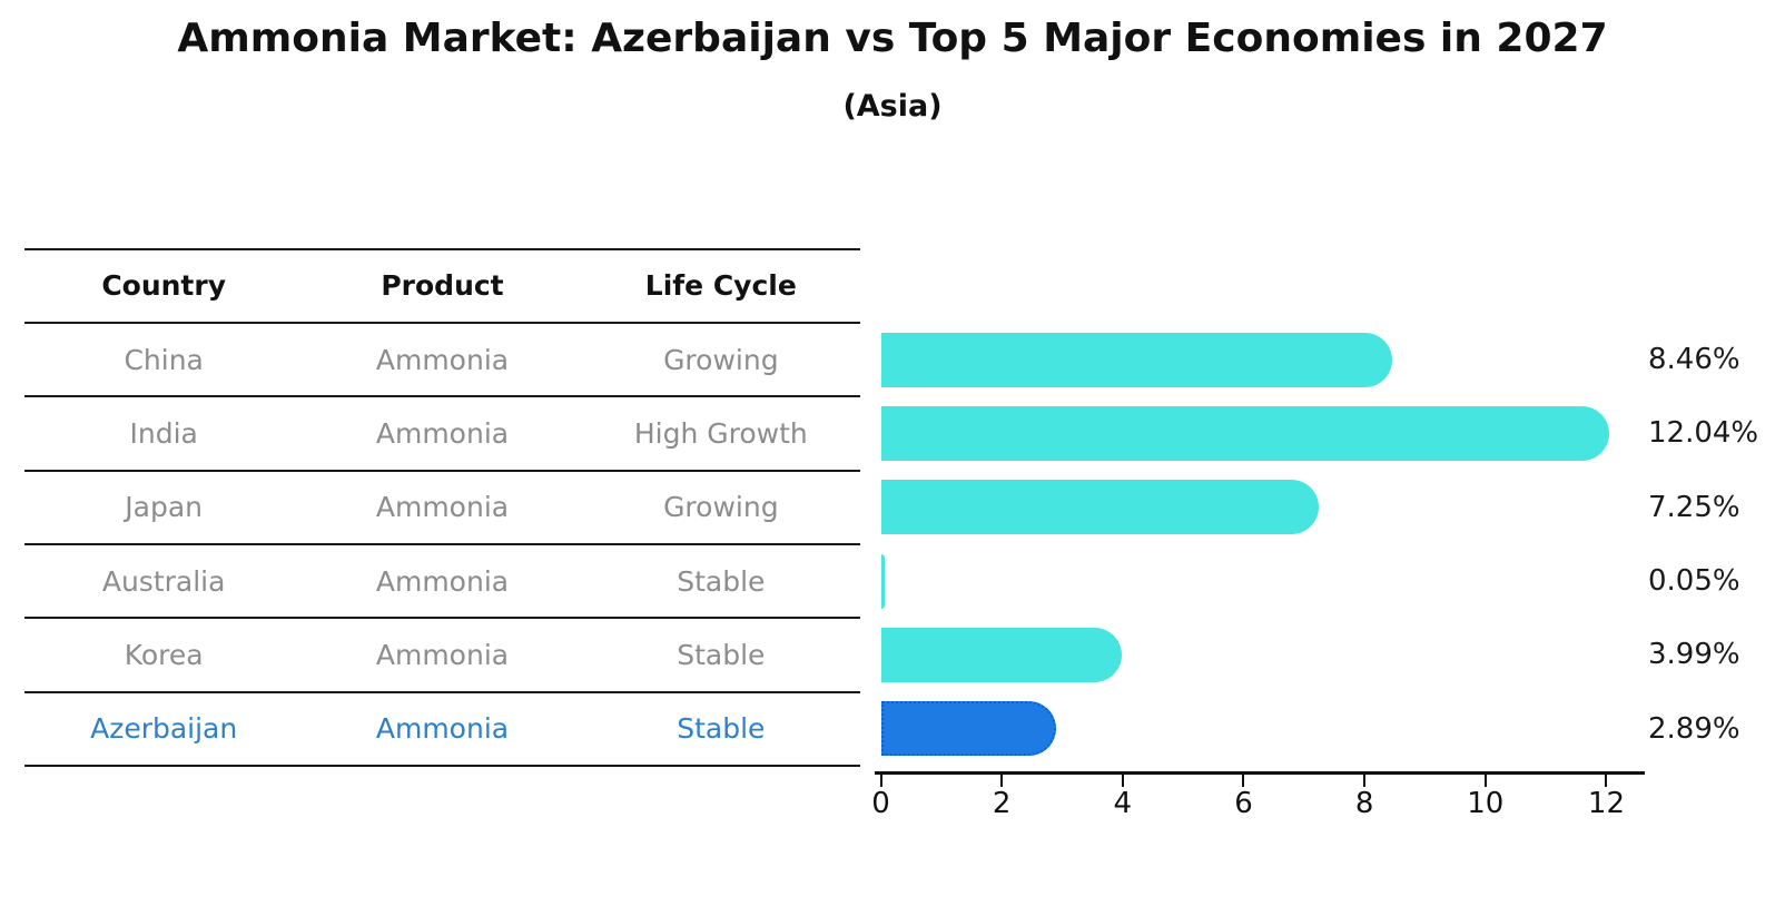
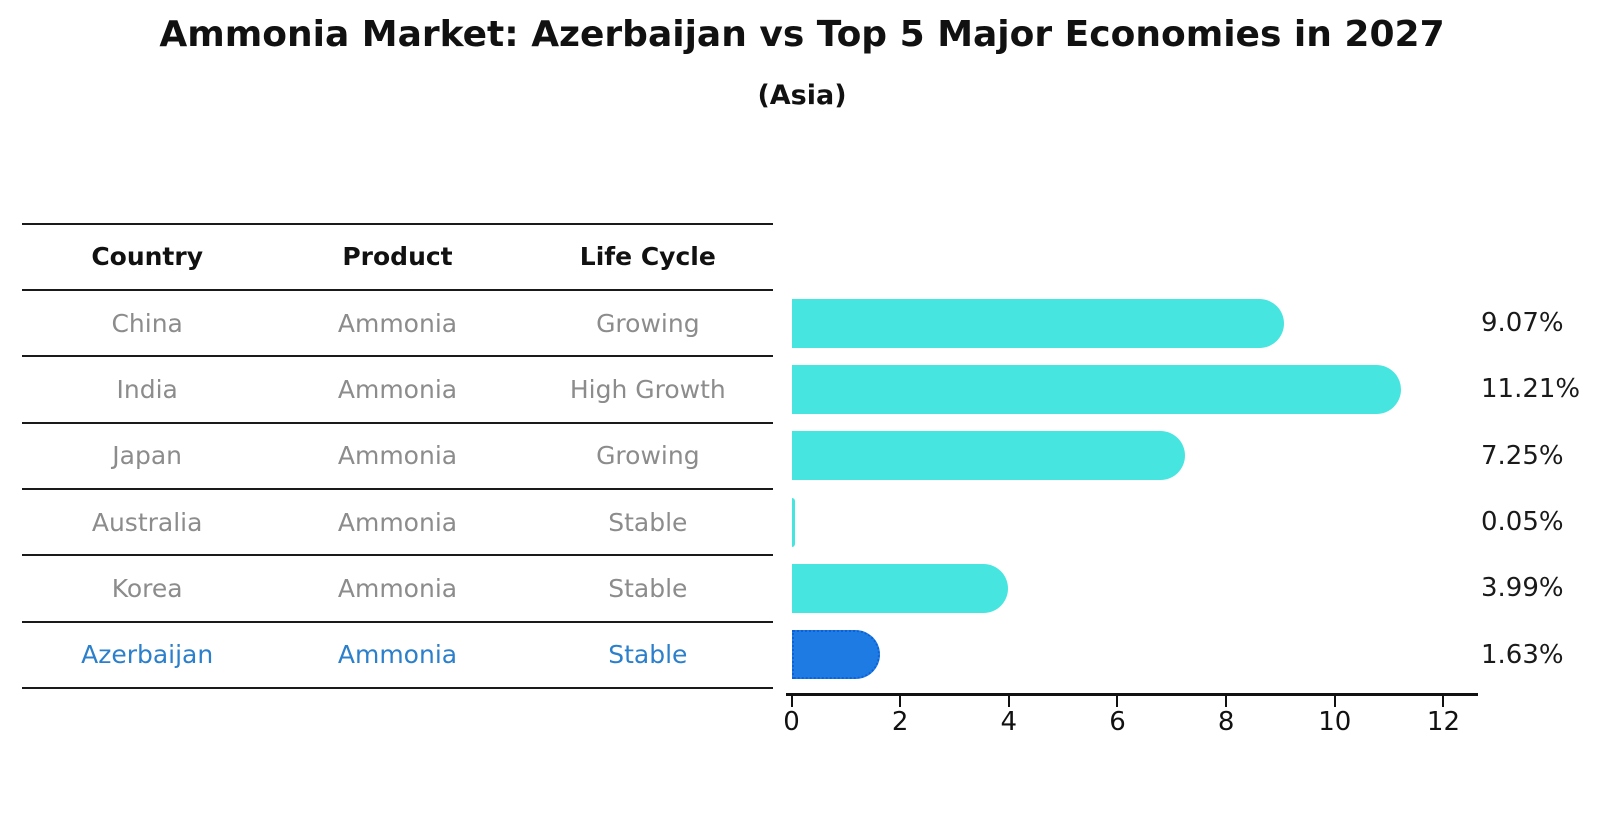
China: 8.46% -> 9.07%
India: 12.04% -> 11.21%
Azerbaijan: 2.89% -> 1.63%
